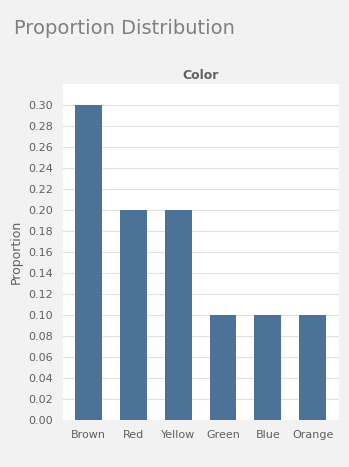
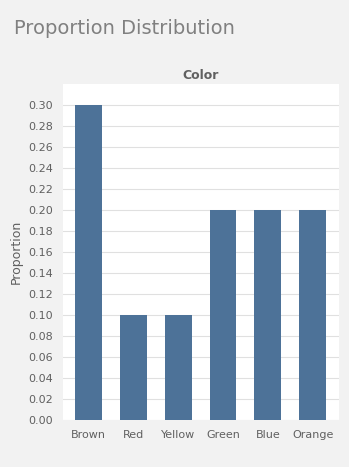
Red: 0.2 -> 0.1
Yellow: 0.2 -> 0.1
Green: 0.1 -> 0.2
Blue: 0.1 -> 0.2
Orange: 0.1 -> 0.2
